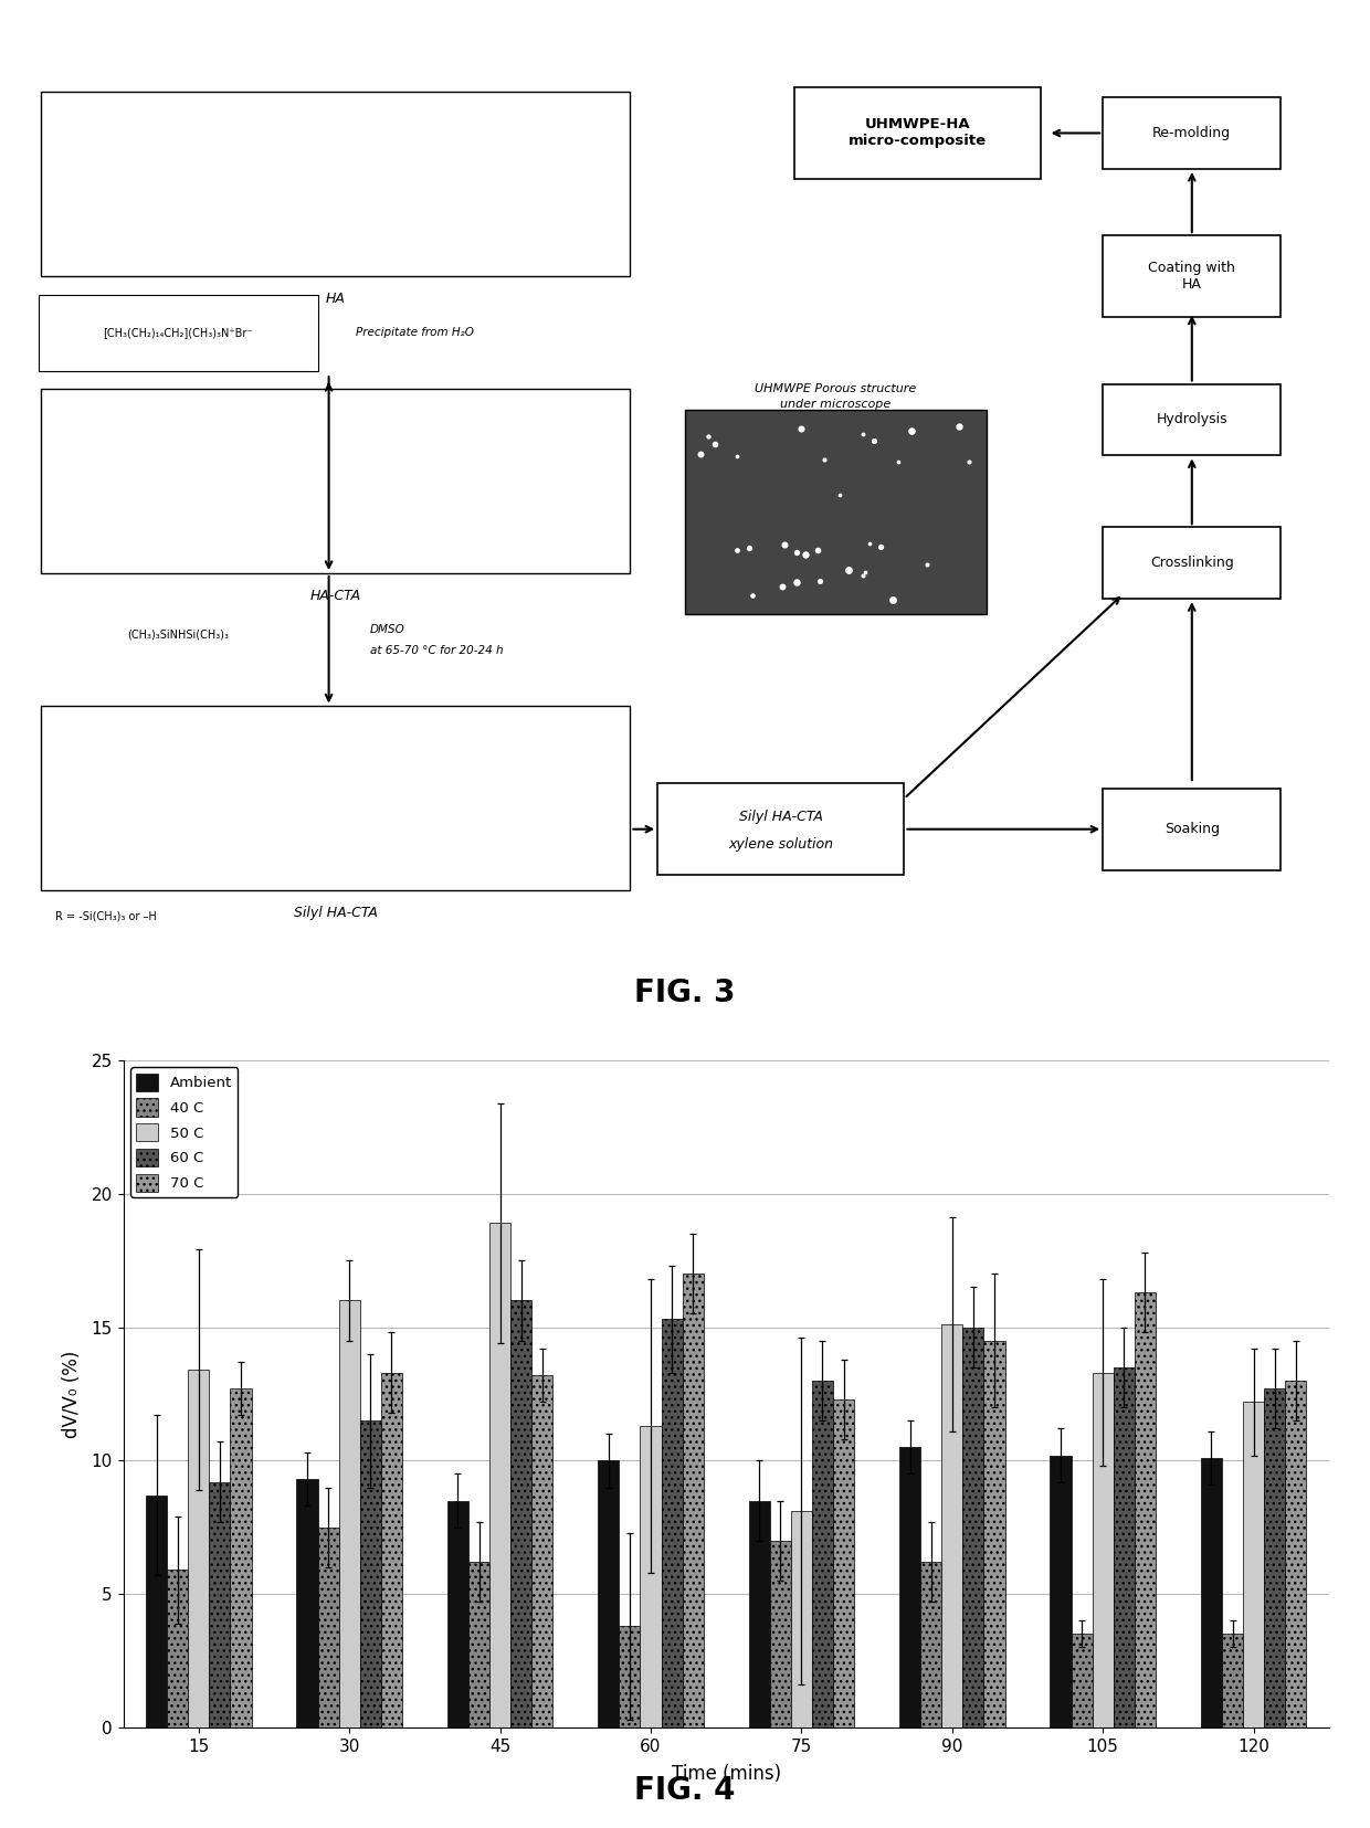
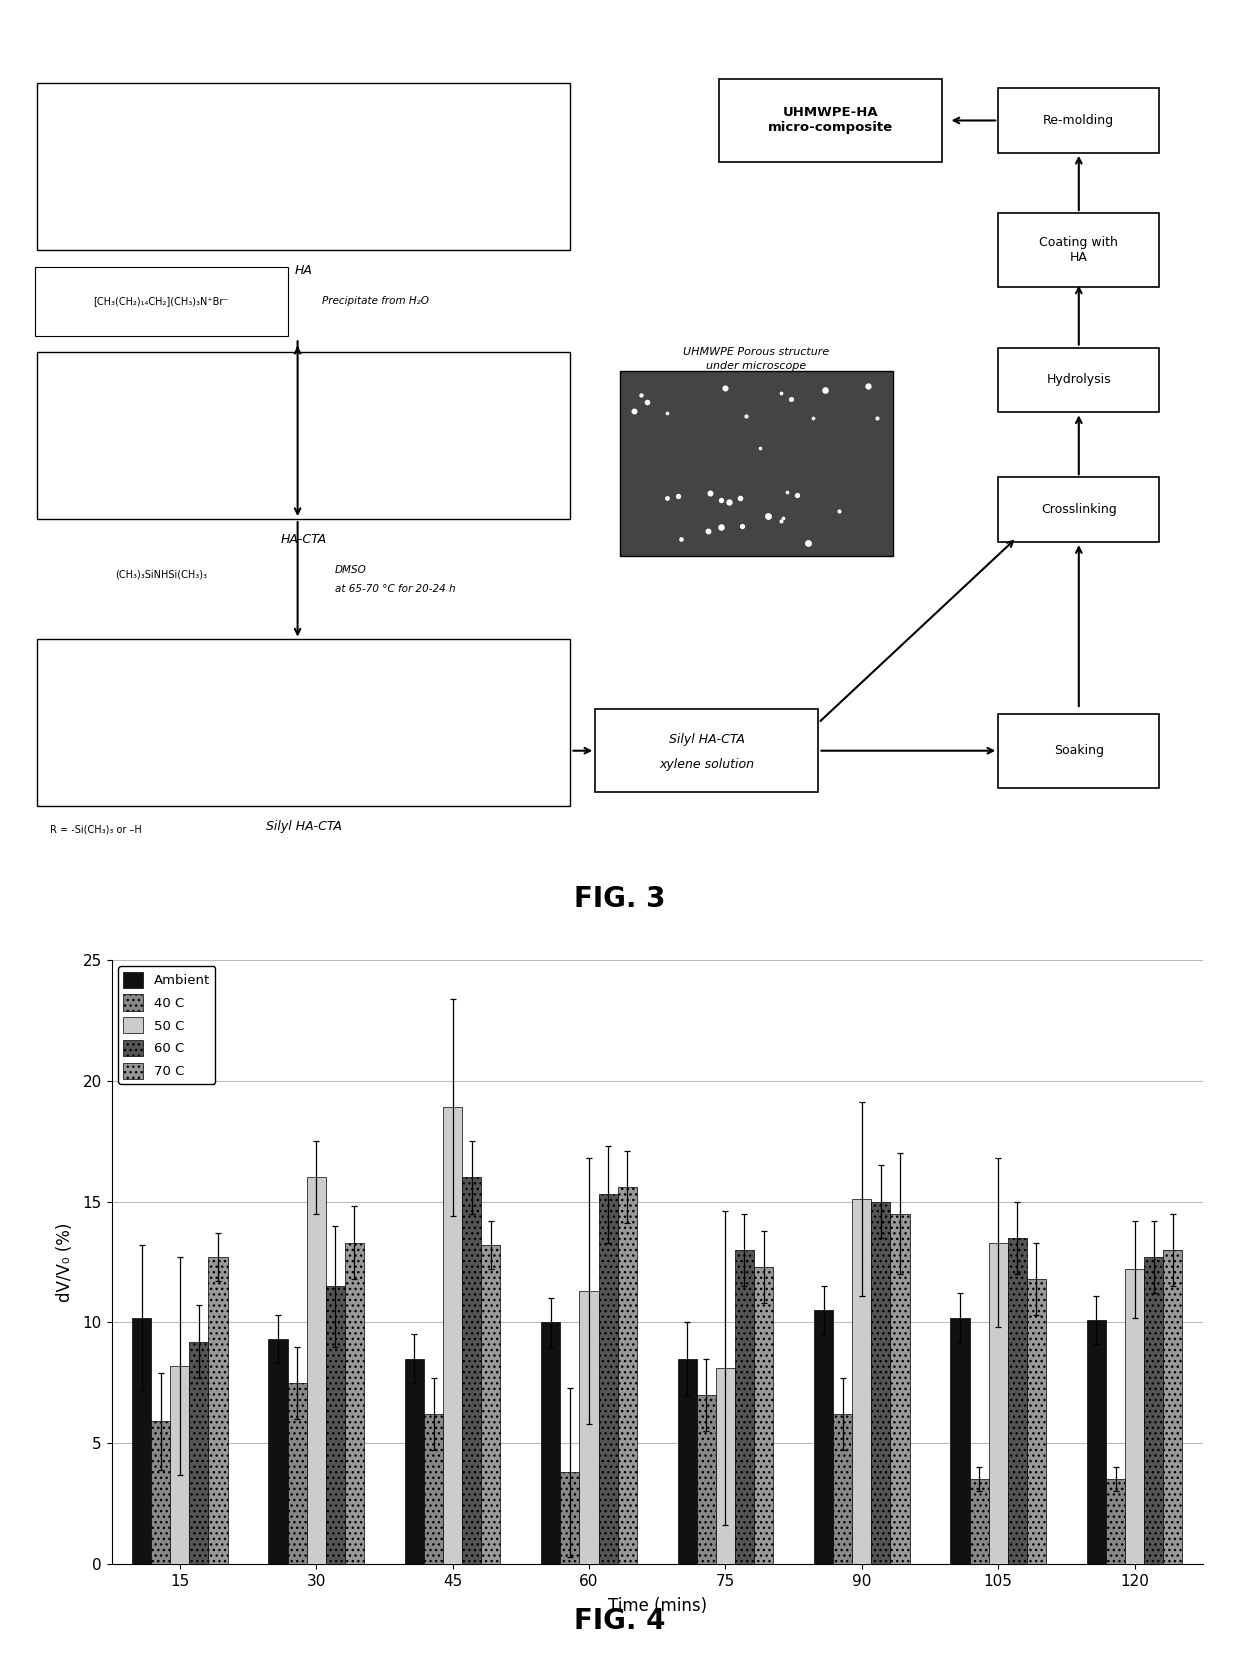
Ambient/15: 8.7 -> 10.2
50 C/15: 13.4 -> 8.2
70 C/60: 17.0 -> 15.6
70 C/105: 16.3 -> 11.8
